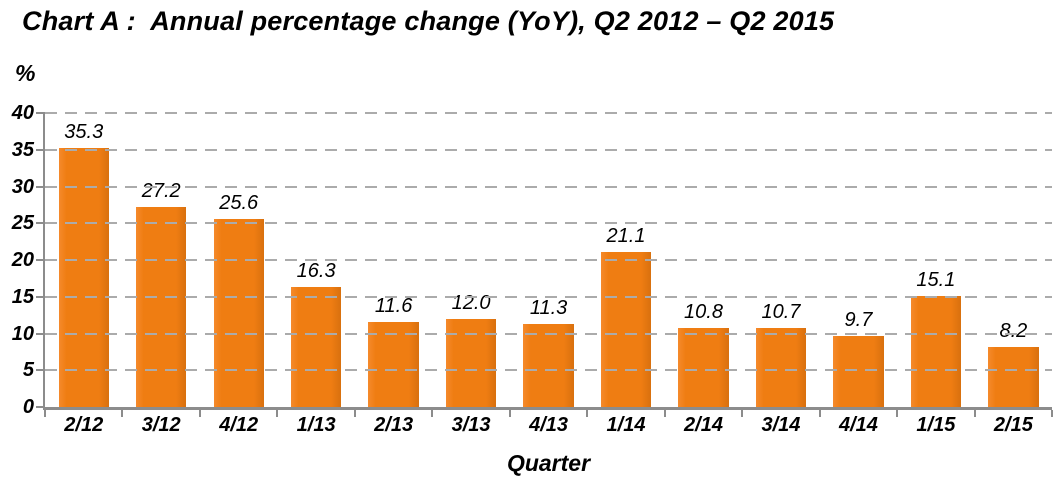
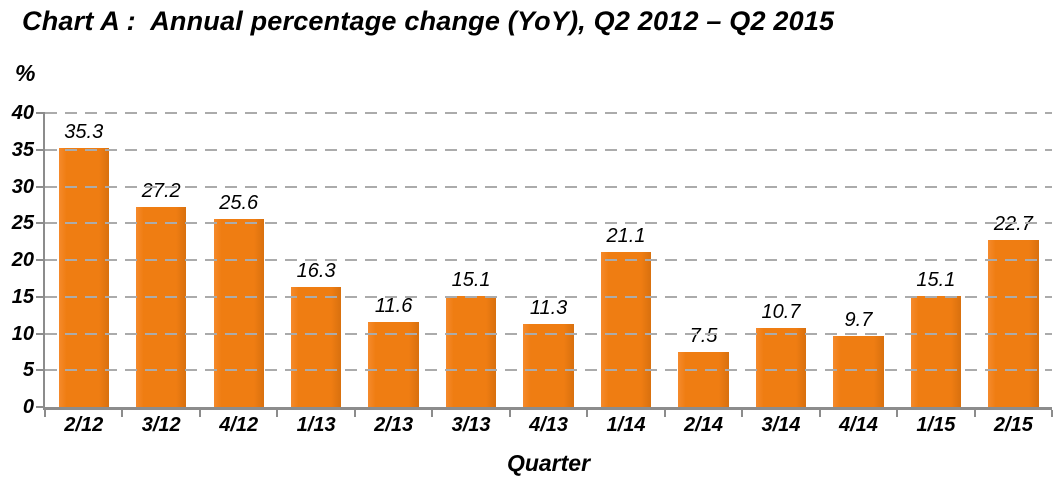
3/13: 12.0 -> 15.1
2/14: 10.8 -> 7.5
2/15: 8.2 -> 22.7
